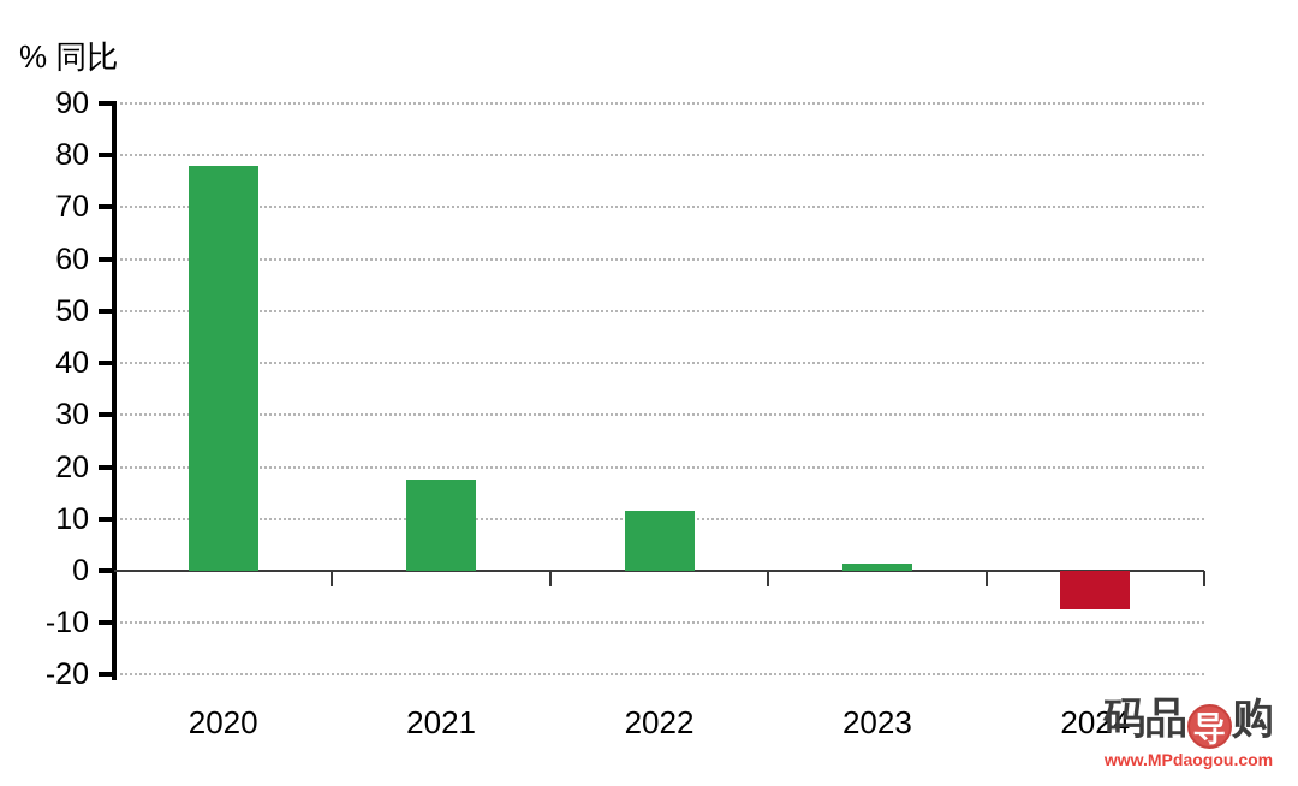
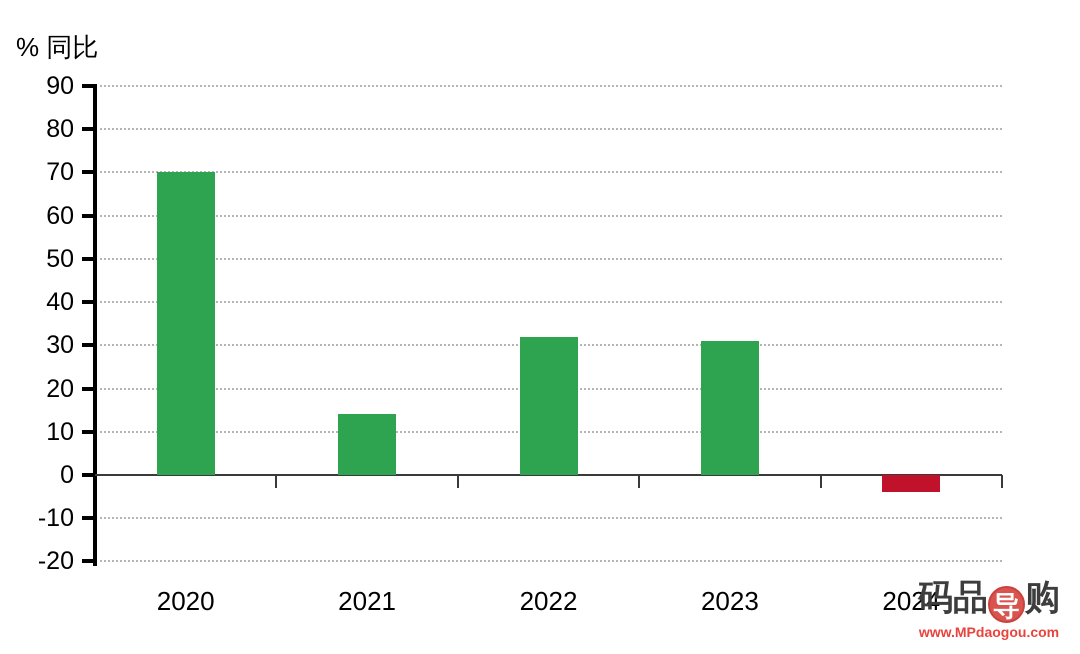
2020: 78 -> 70
2021: 18 -> 14
2022: 12 -> 32
2023: 1 -> 31
2024: -8 -> -4
